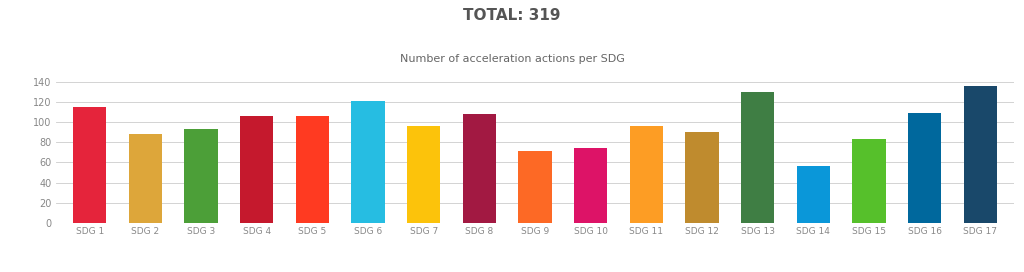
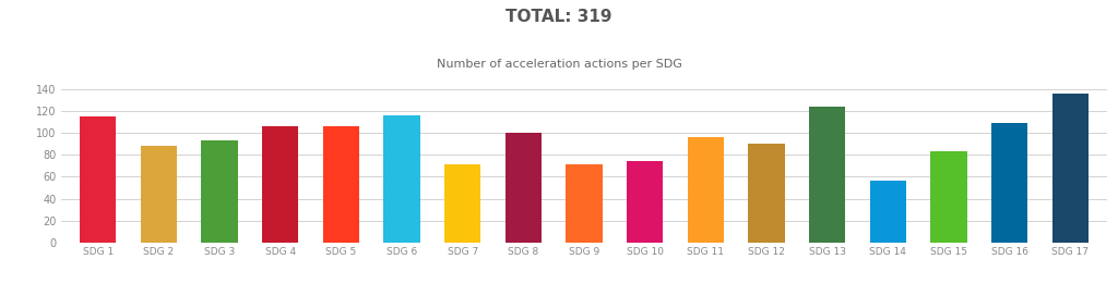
SDG 6: 121 -> 116
SDG 7: 96 -> 71
SDG 8: 108 -> 100
SDG 13: 130 -> 124
